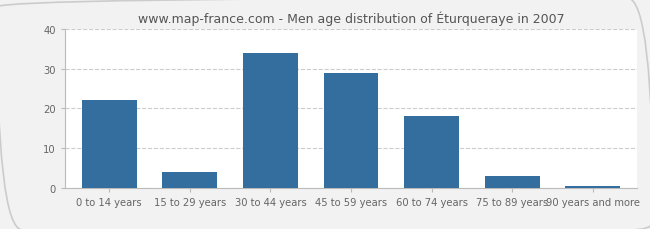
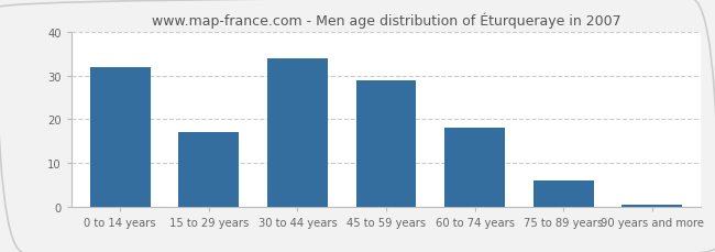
0 to 14 years: 22.0 -> 32.0
15 to 29 years: 4.0 -> 17.0
75 to 89 years: 3.0 -> 6.0
